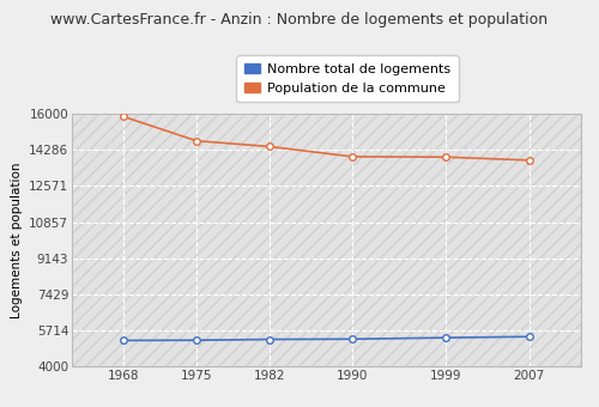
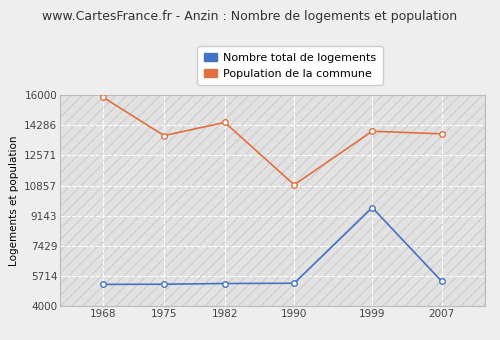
Population de la commune/1975: 14700 -> 13700
Population de la commune/1990: 14000 -> 10900
Nombre total de logements/1999: 5400 -> 9600
